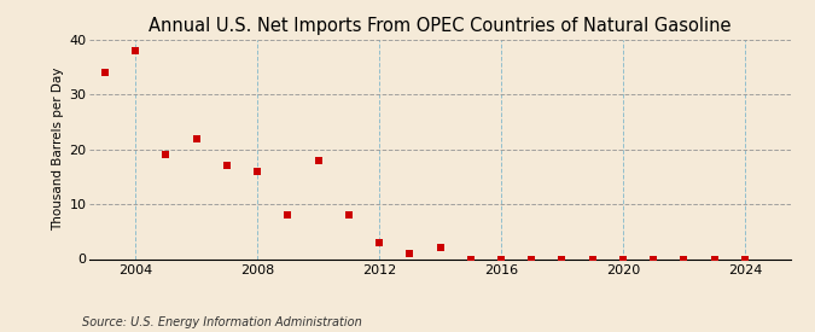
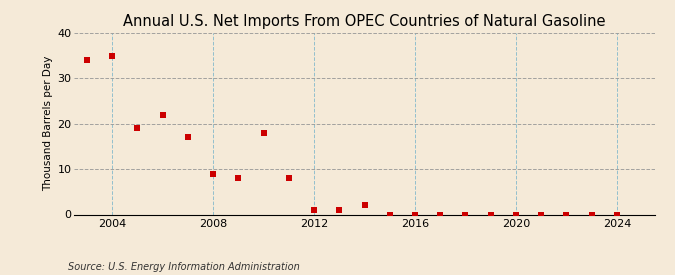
2004: 38 -> 35
2008: 16 -> 9
2012: 3 -> 1
